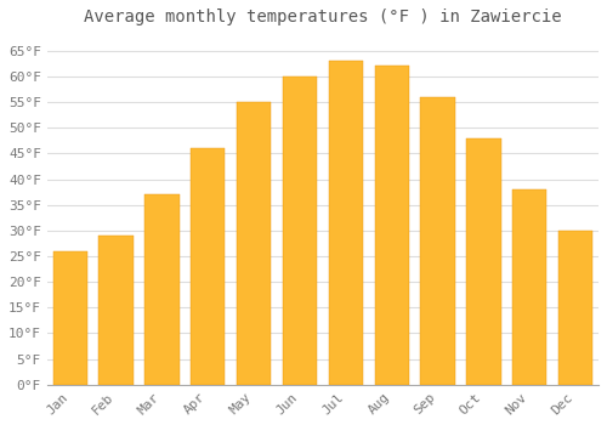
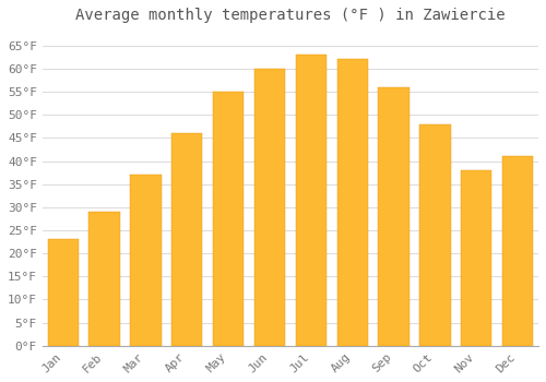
Jan: 26°F -> 23°F
Dec: 30°F -> 41°F
